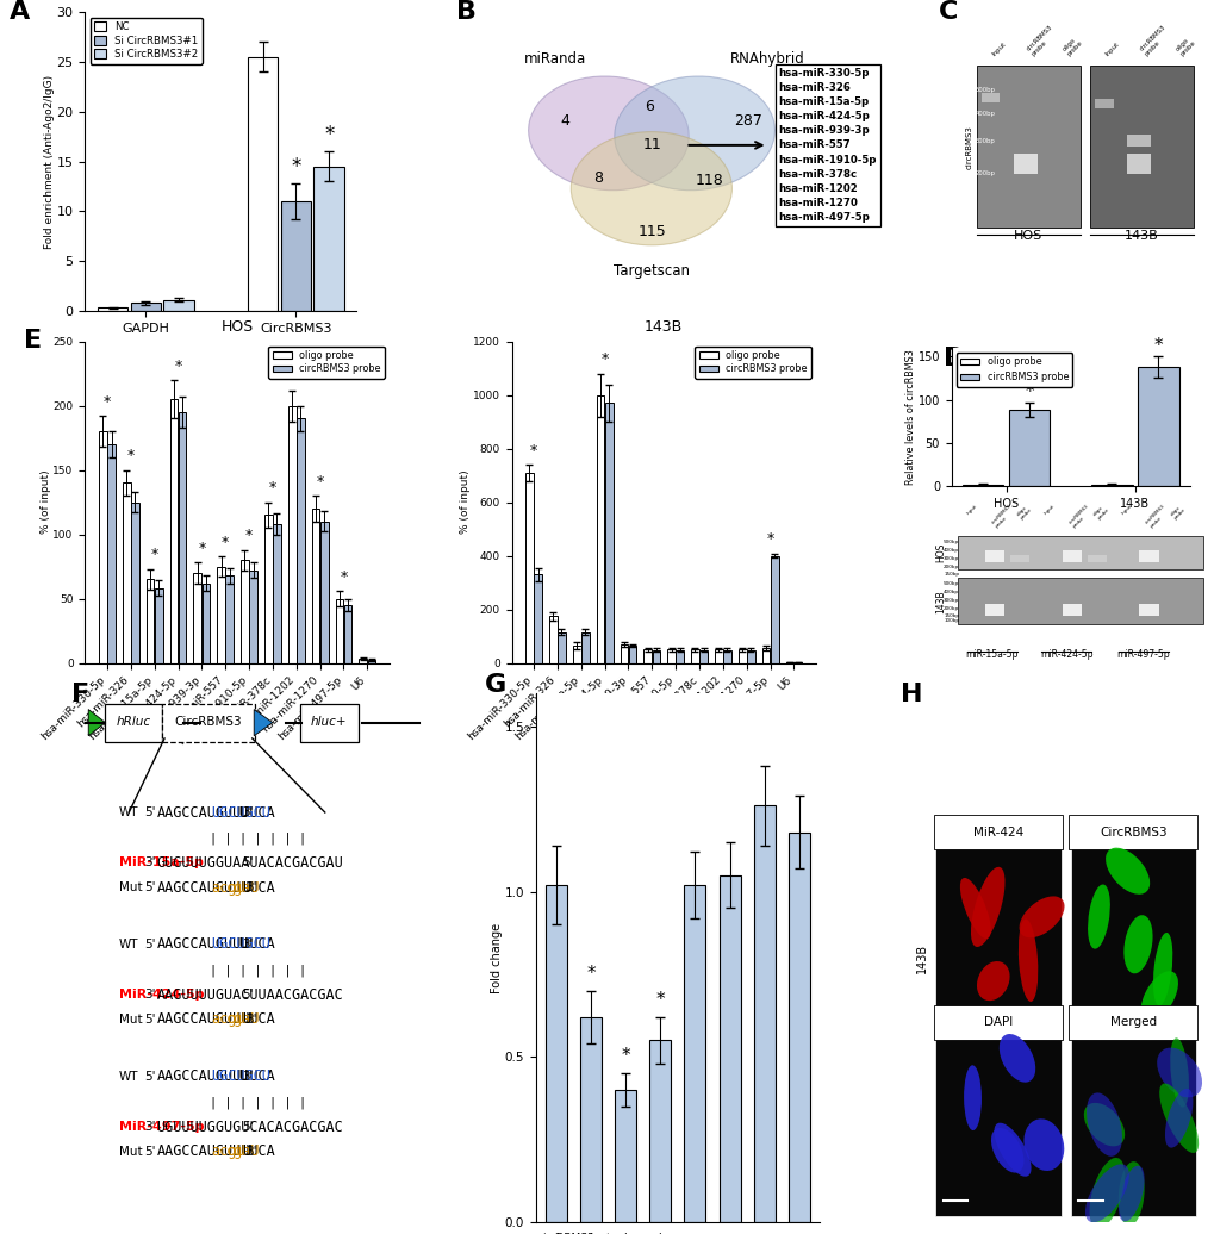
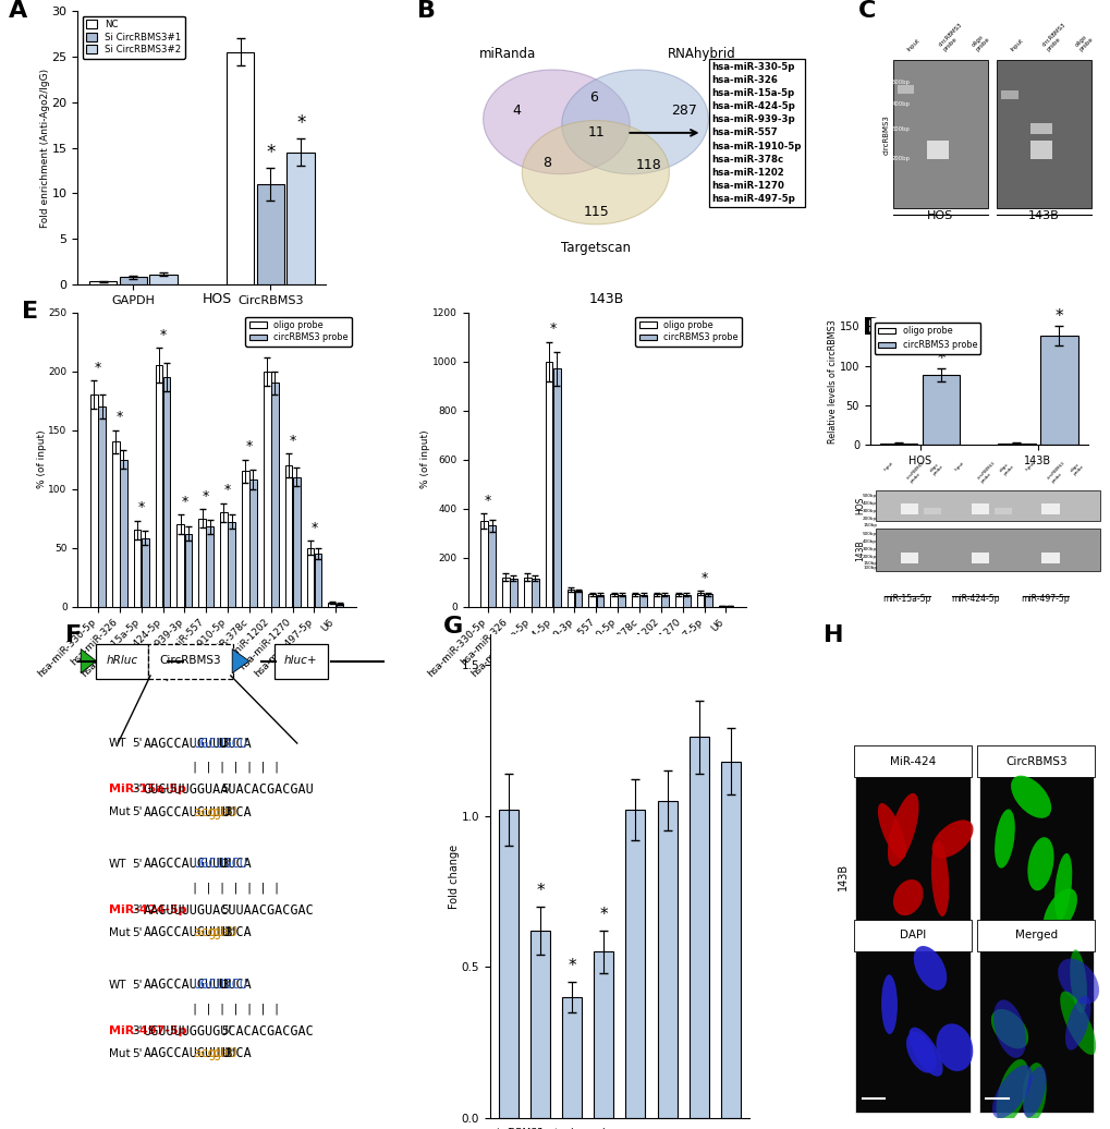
143B/oligo probe/hsa-miR-330-5p: 710 -> 350
143B/oligo probe/hsa-miR-326: 175 -> 120
143B/oligo probe/hsa-miR-15a-5p: 65 -> 120
143B/circRBMS3 probe/hsa-miR-497-5p: 400 -> 50
